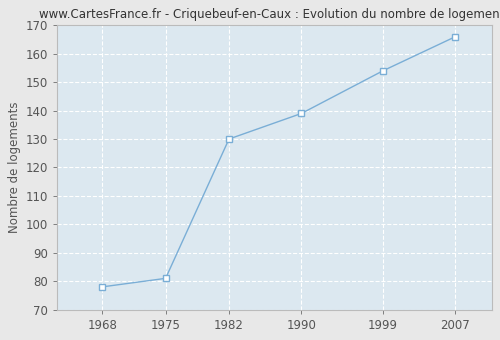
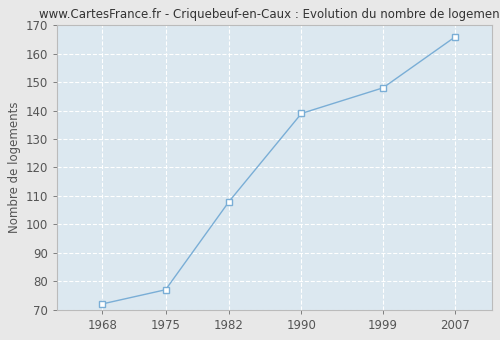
1968: 78 -> 72
1975: 81 -> 77
1982: 130 -> 108
1999: 154 -> 148
